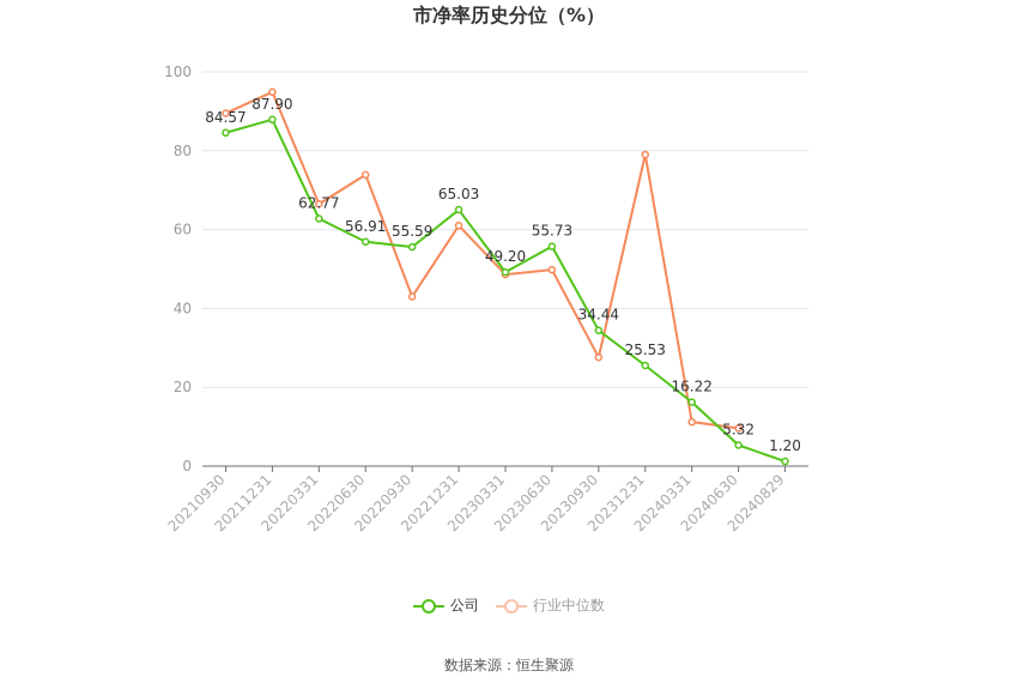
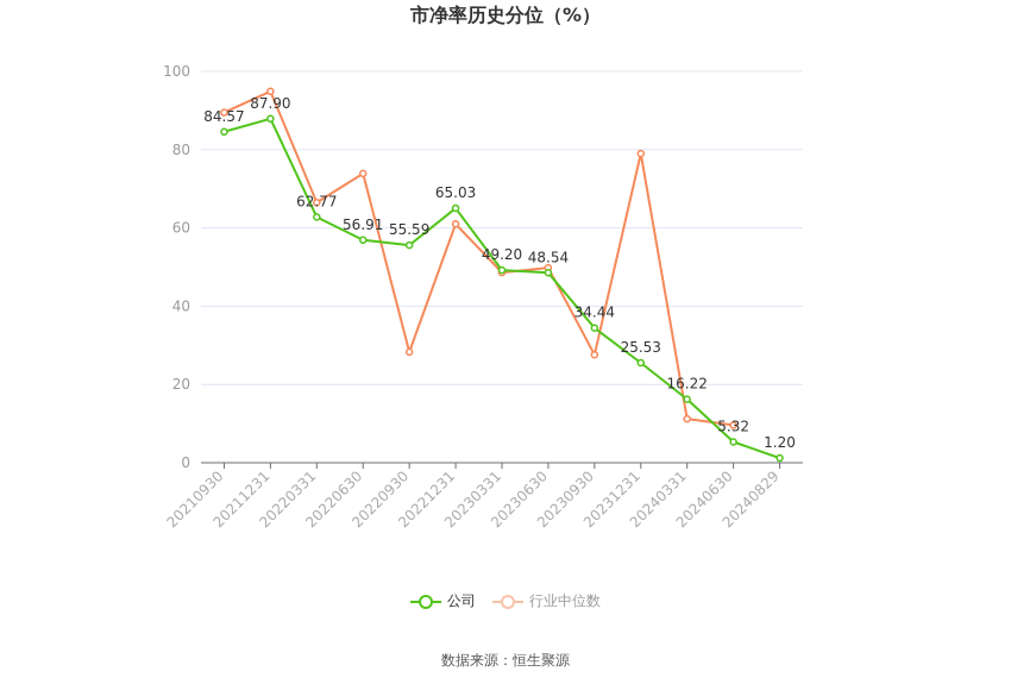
行业中位数/20220930: 43 -> 28
公司/20230630: 55.73 -> 48.54
